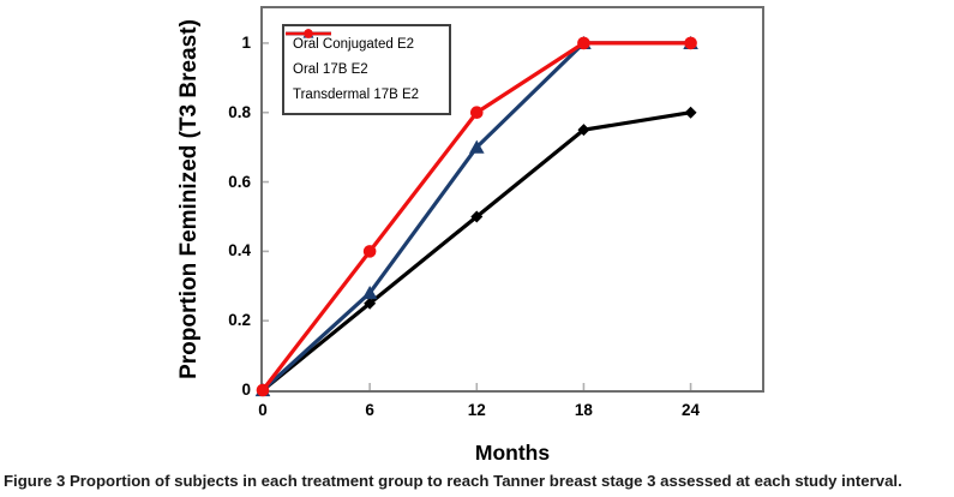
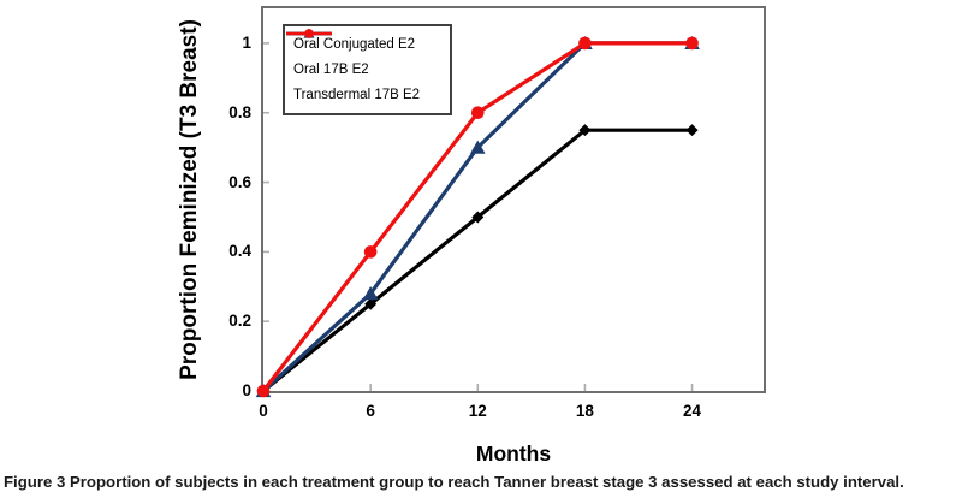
Oral Conjugated E2/24: 0.80 -> 0.75
